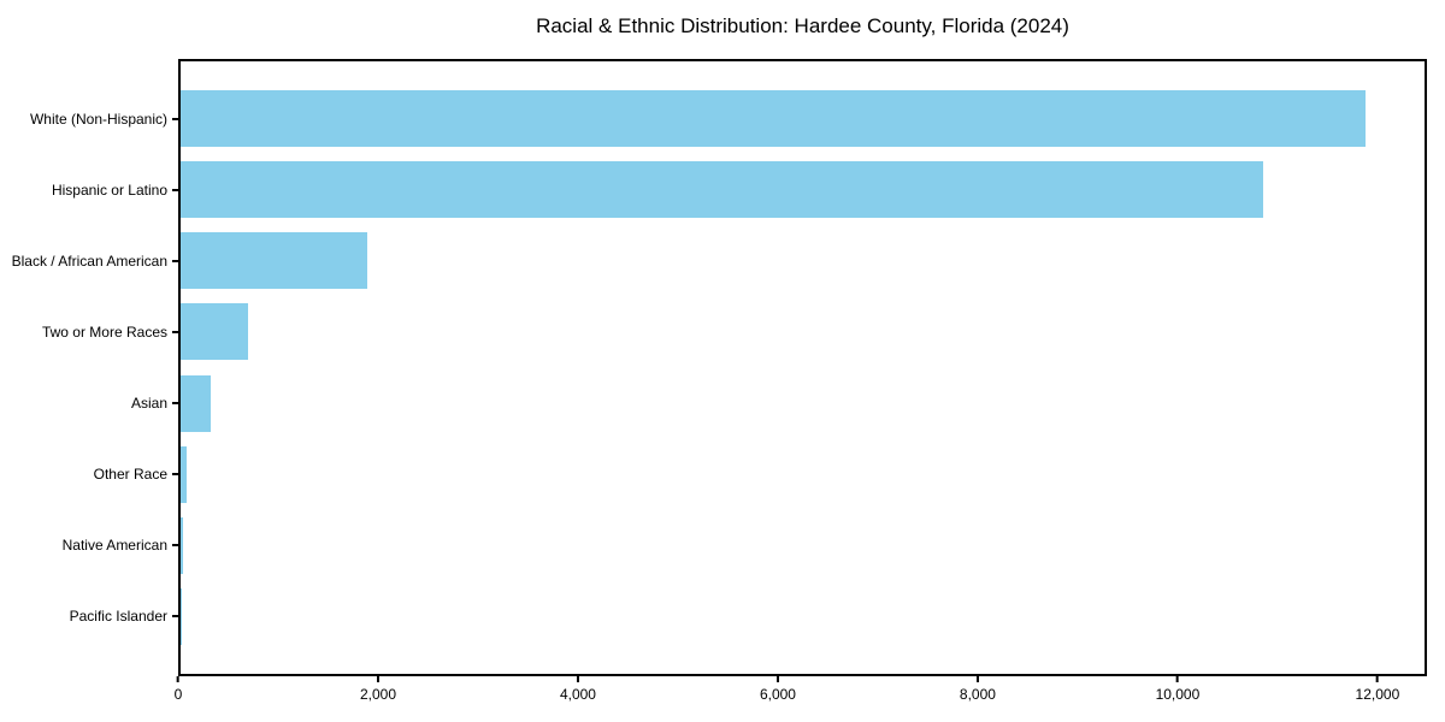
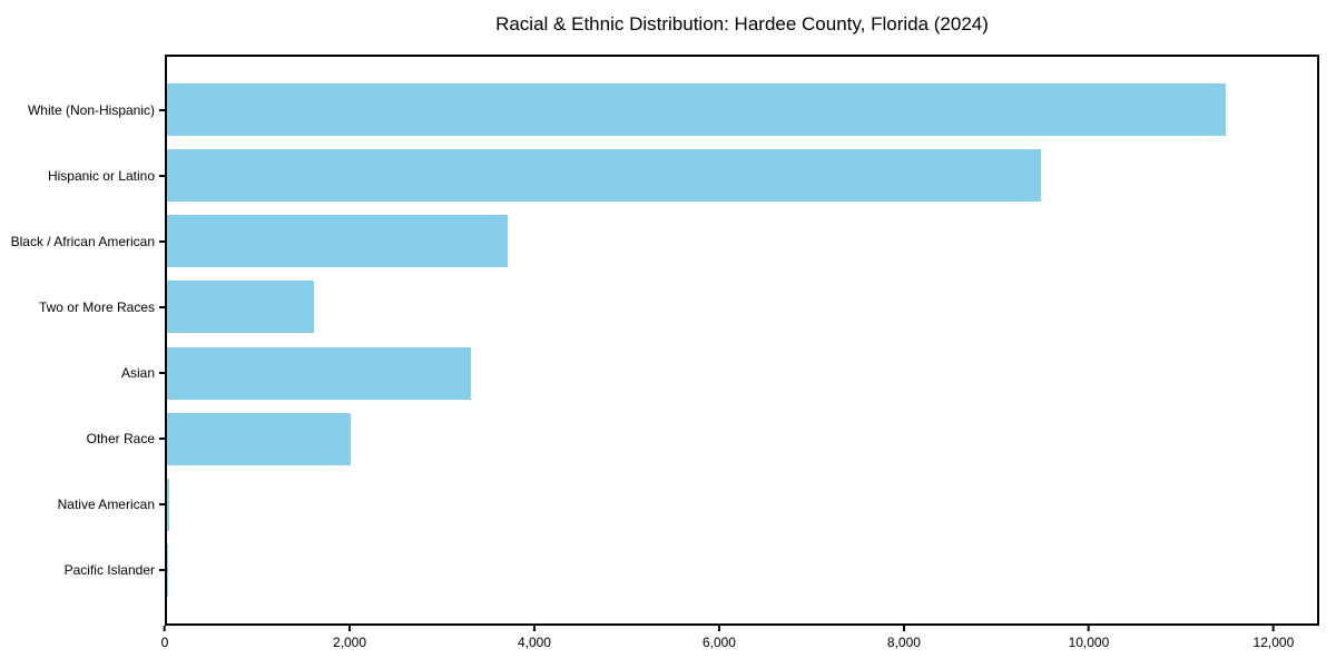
White (Non-Hispanic): 11900 -> 11500
Hispanic or Latino: 10900 -> 9500
Black / African American: 1900 -> 3700
Two or More Races: 700 -> 1600
Asian: 300 -> 3300
Other Race: 100 -> 2000
